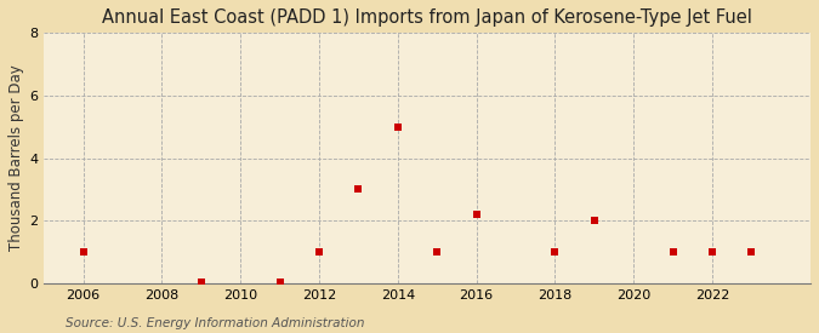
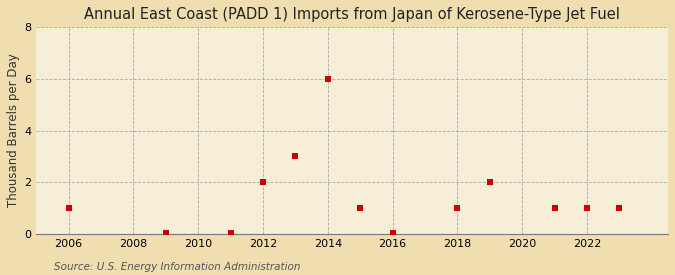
2012: 1.00 -> 2.00
2014: 5.00 -> 6.00
2016: 2.20 -> 0.03
